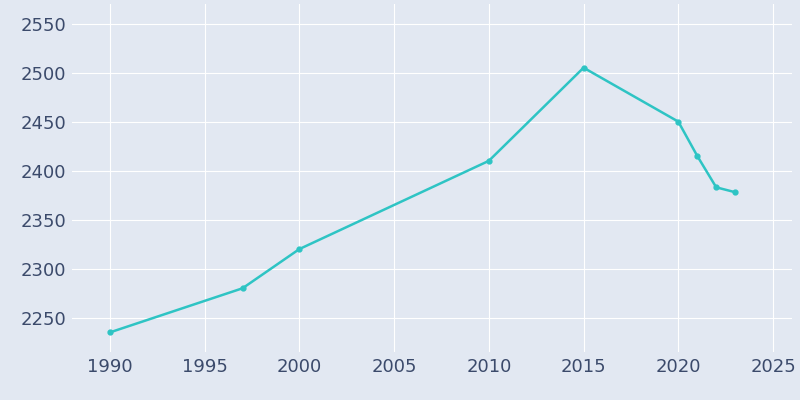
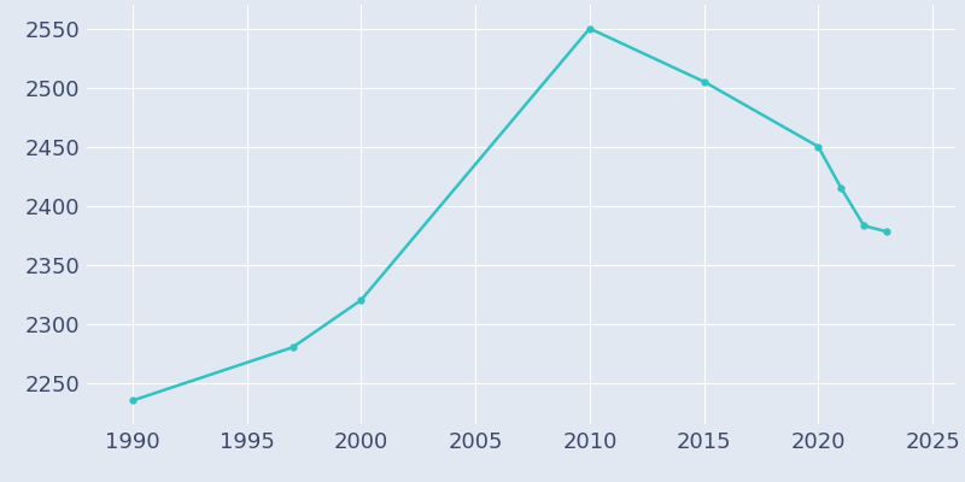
2010: 2410 -> 2550
